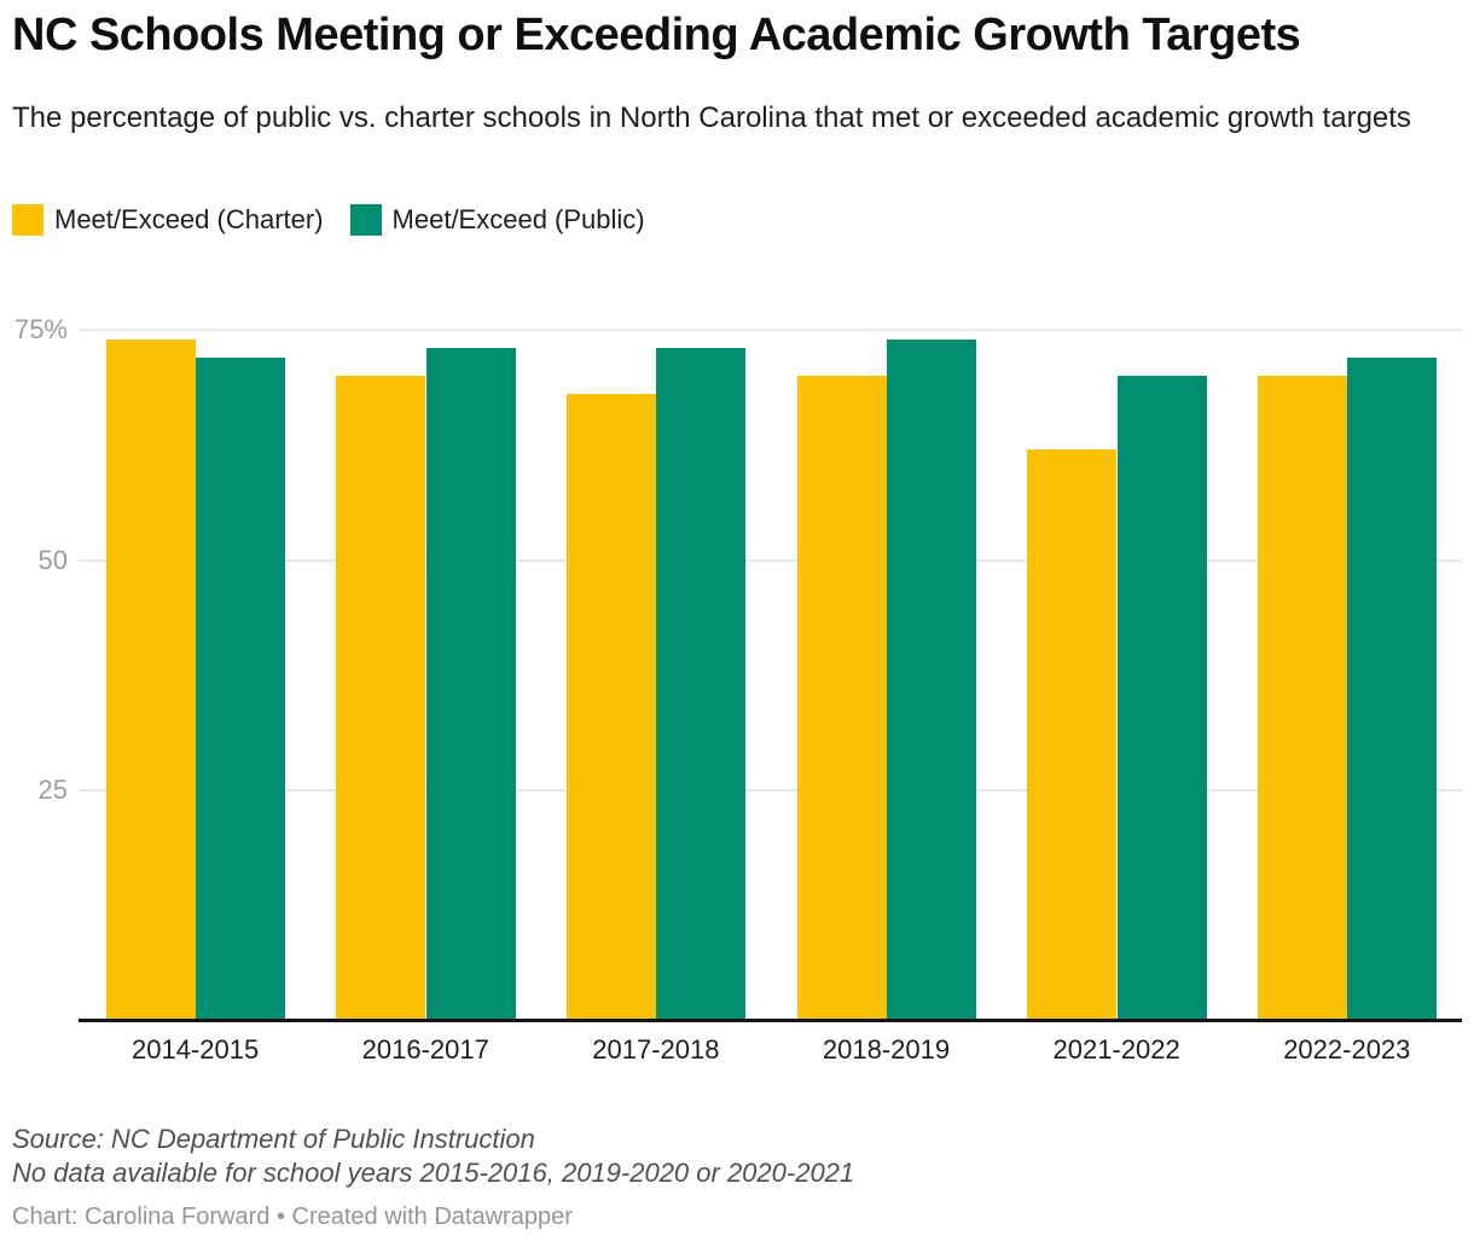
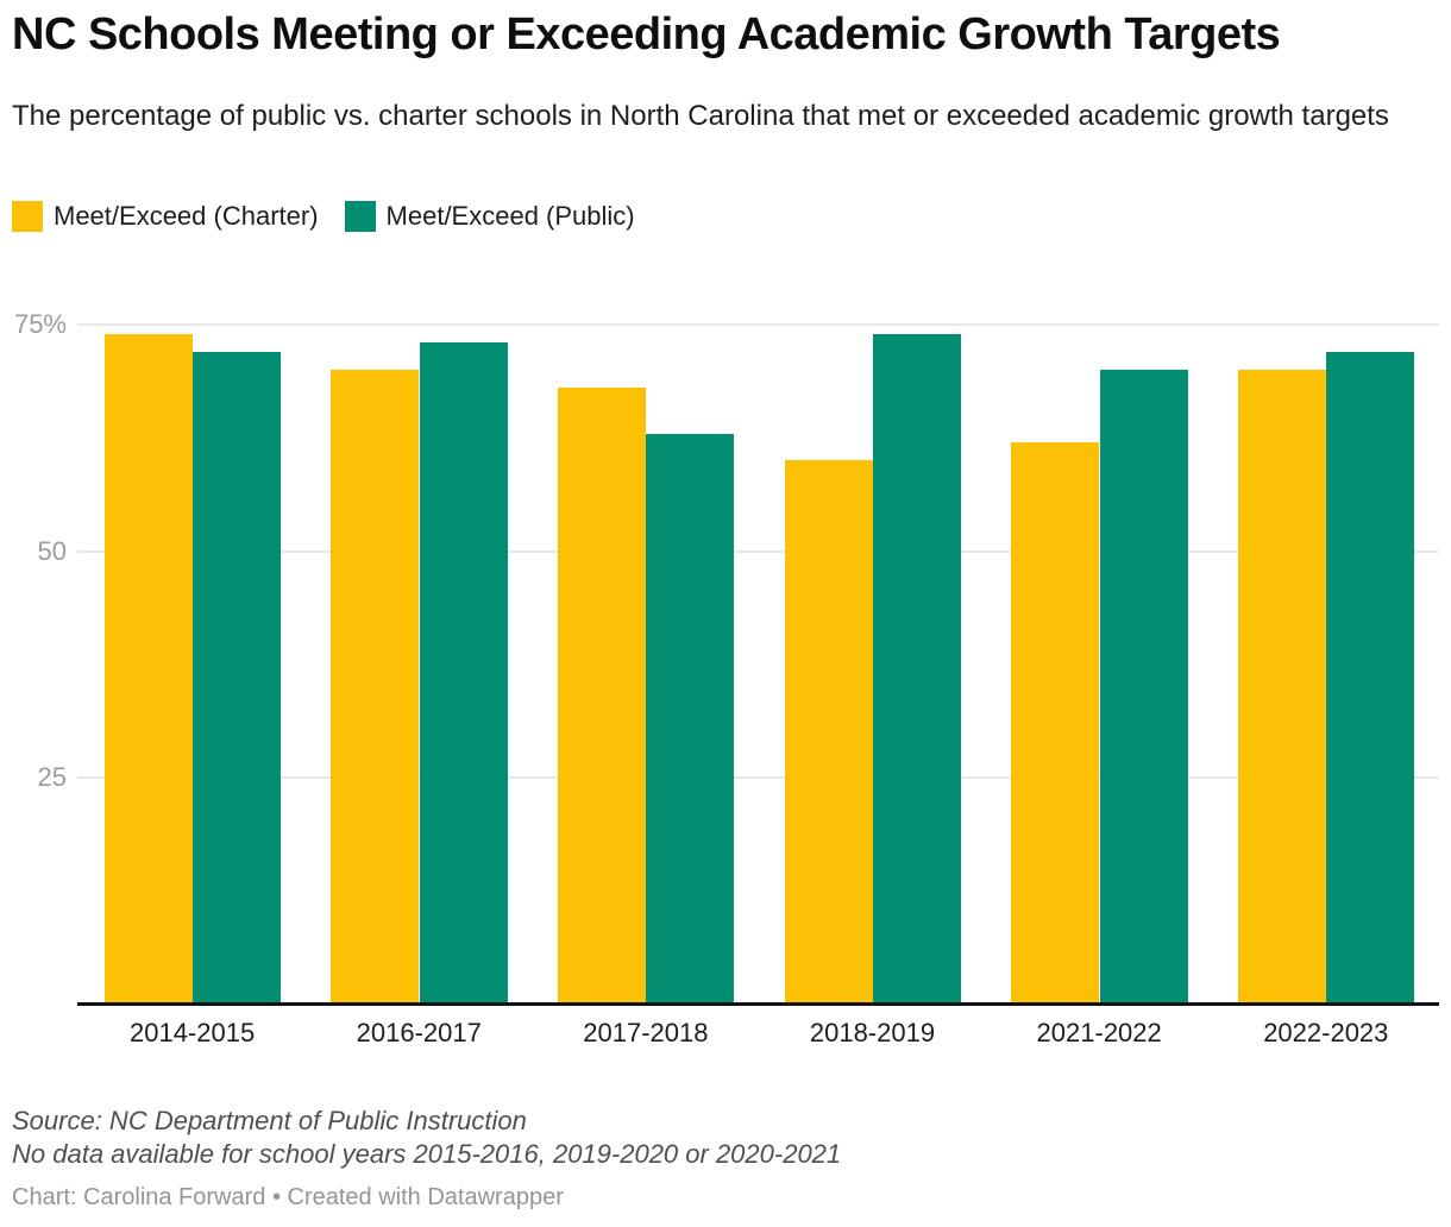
Meet/Exceed (Public)/2017-2018: 73% -> 63%
Meet/Exceed (Charter)/2018-2019: 70% -> 60%
